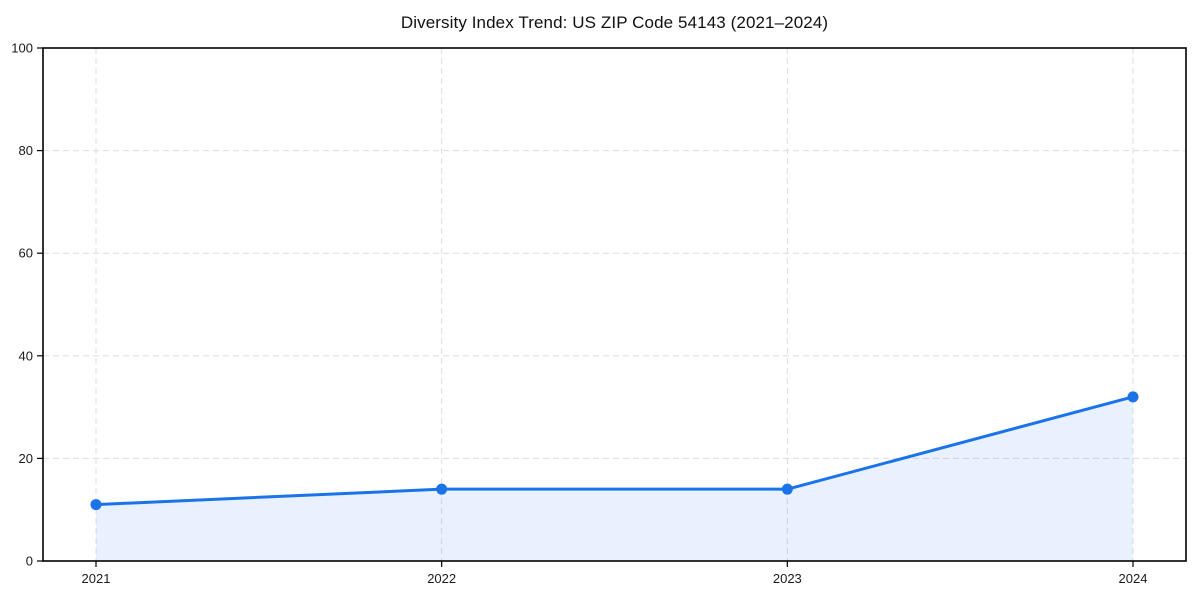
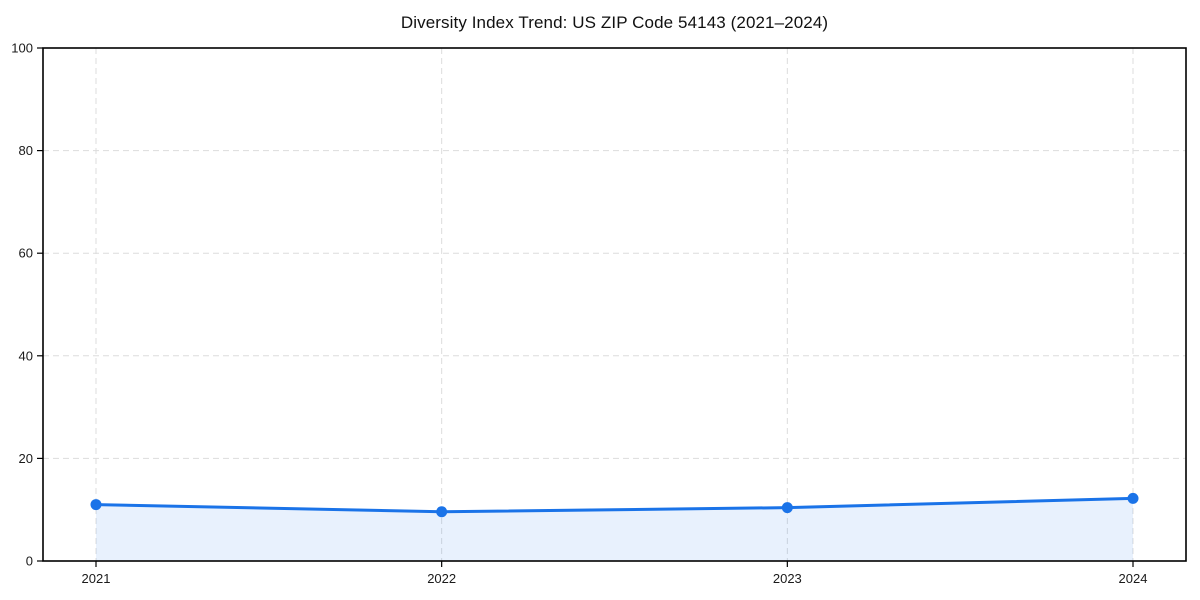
2022: 14 -> 10
2023: 14 -> 10
2024: 32 -> 12
